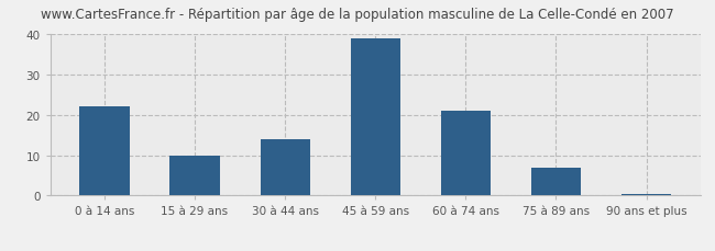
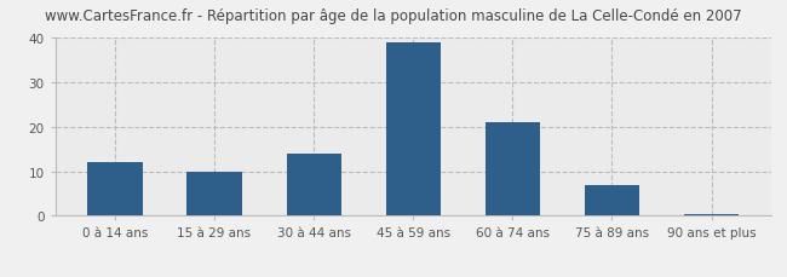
0 à 14 ans: 22.0 -> 12.0
